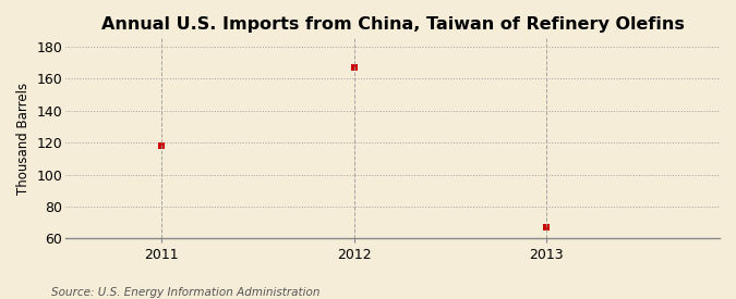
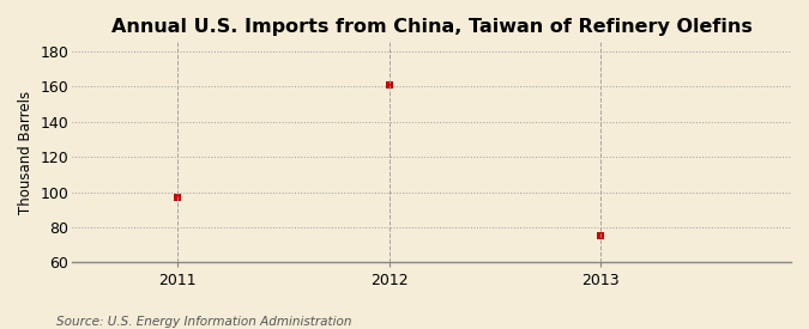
2011: 118 -> 97
2012: 167 -> 161
2013: 67 -> 75
